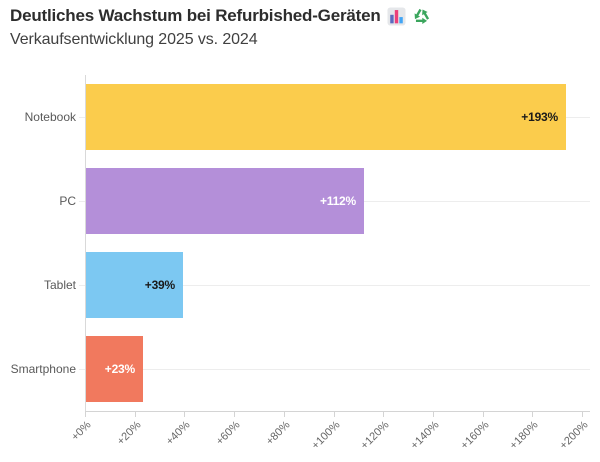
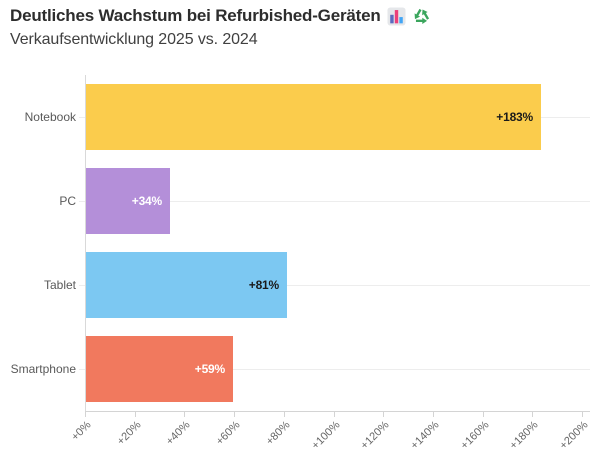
Notebook: +193% -> +183%
PC: +112% -> +34%
Tablet: +39% -> +81%
Smartphone: +23% -> +59%
